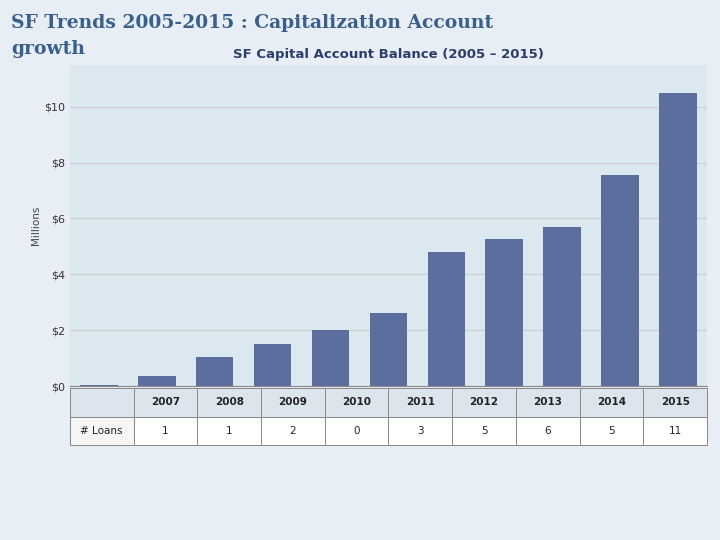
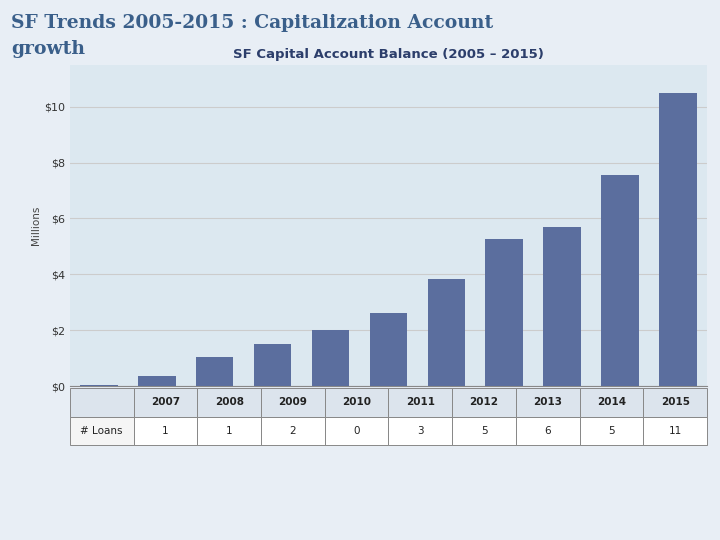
2011: $4.80 -> $3.85
